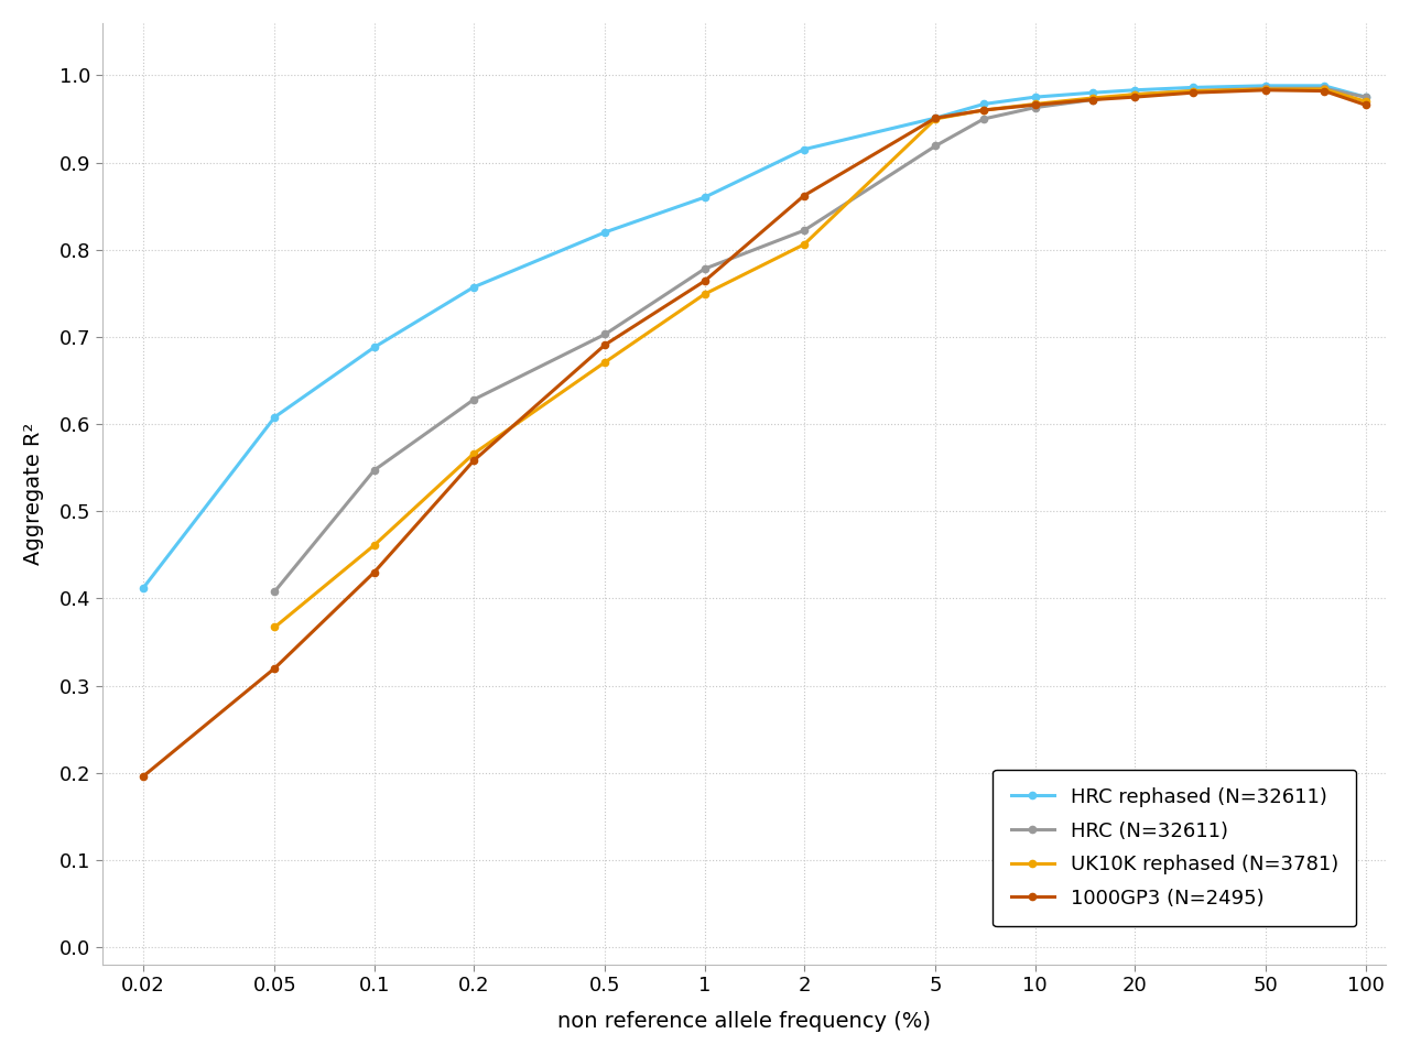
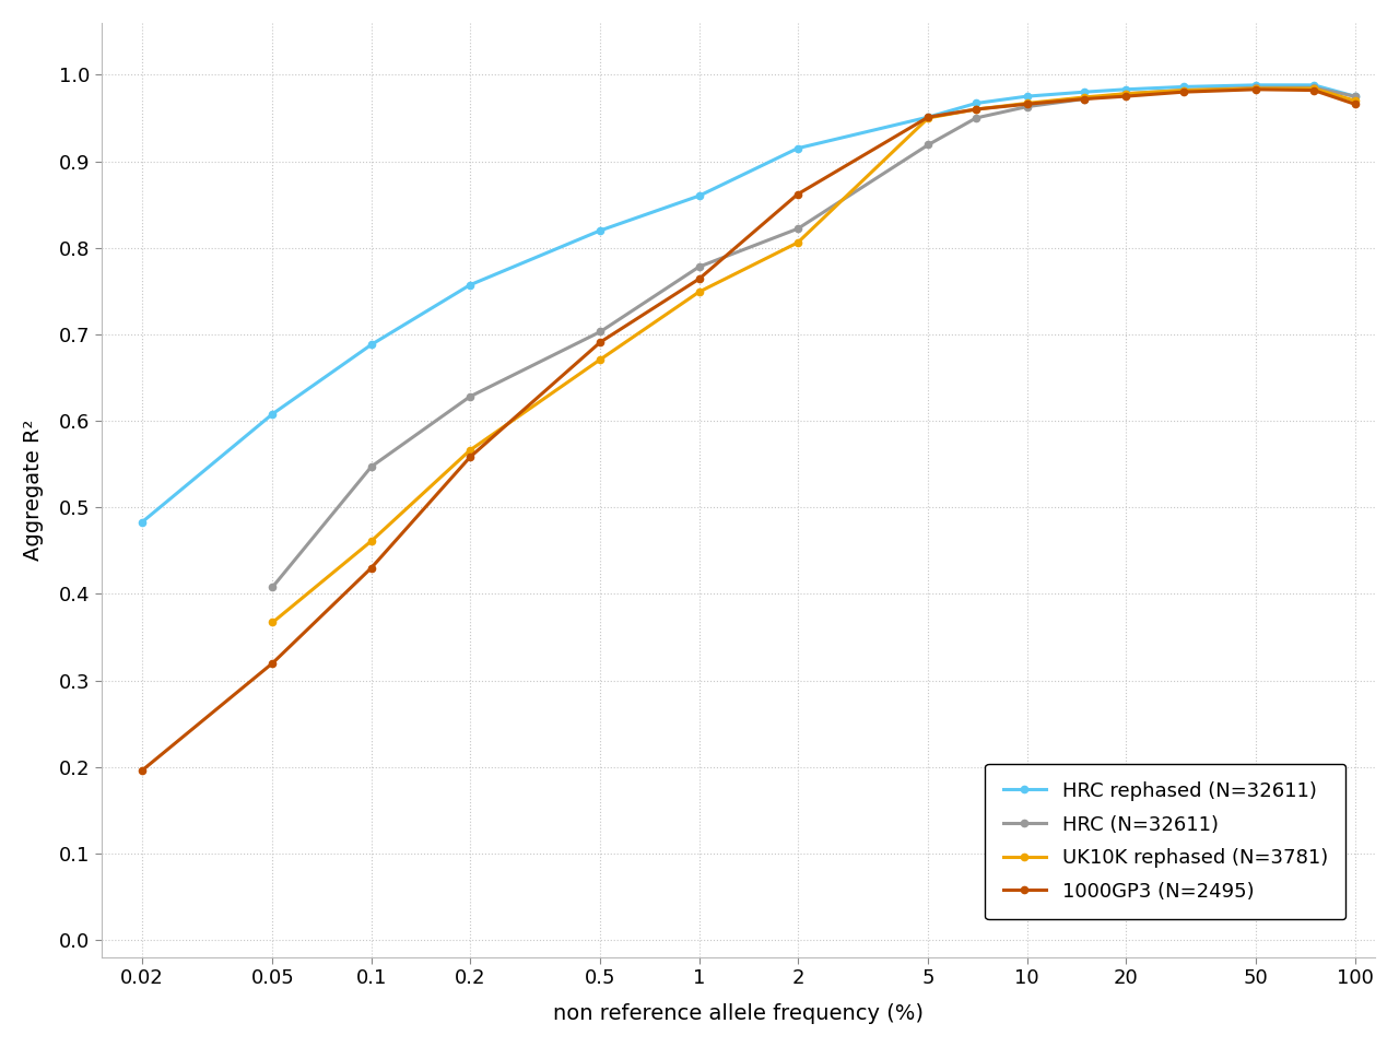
HRC rephased (N=32611)/0.02: 0.412 -> 0.483
